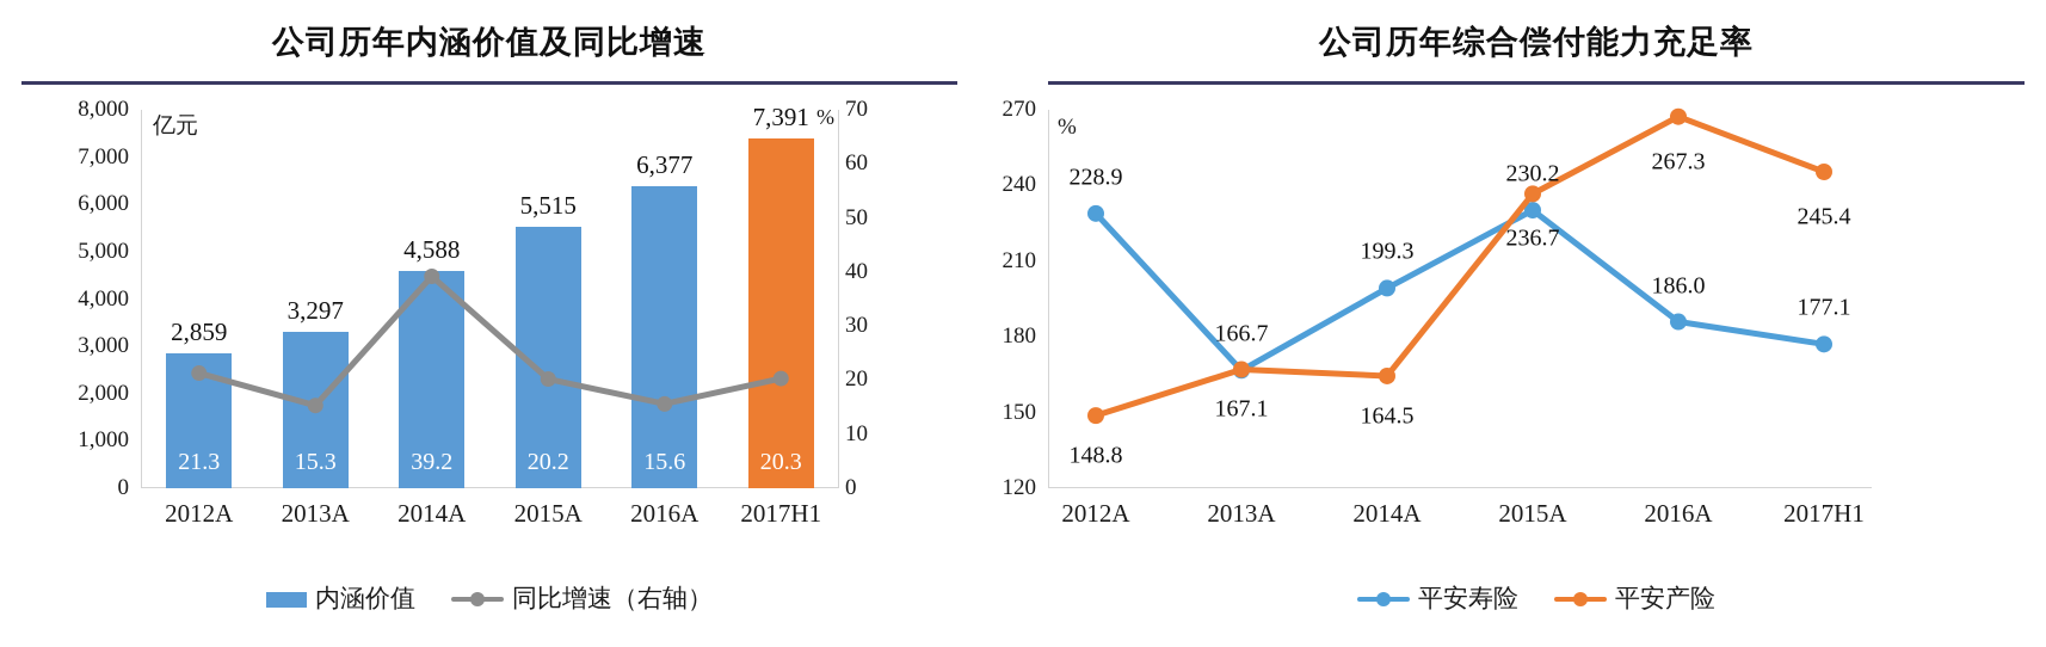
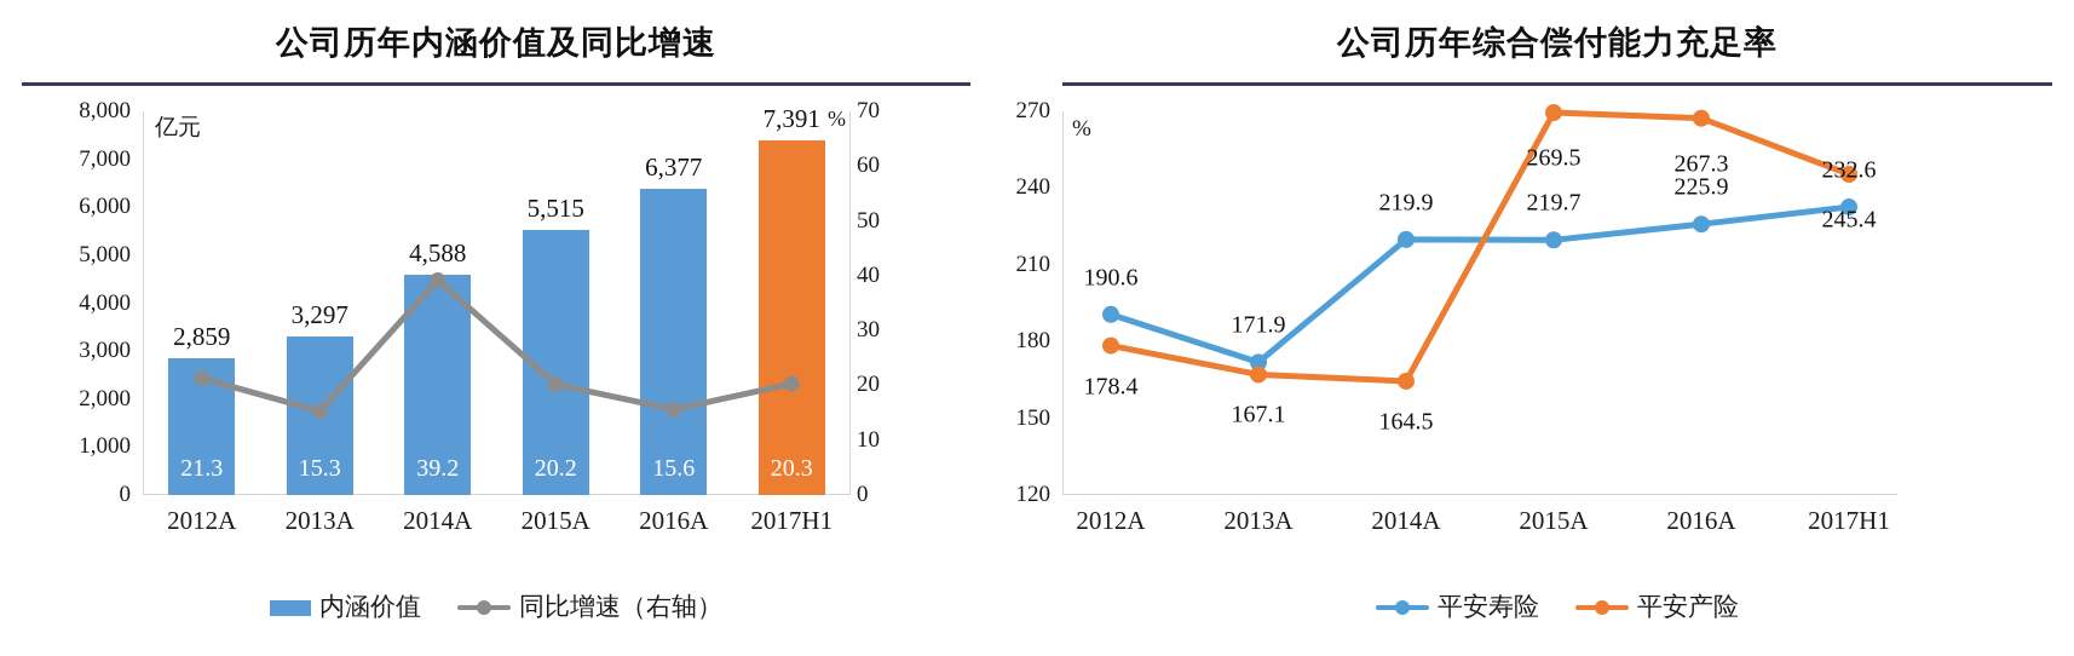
公司历年综合偿付能力充足率/平安寿险/2012A: 228.9 -> 190.6
公司历年综合偿付能力充足率/平安产险/2012A: 148.8 -> 178.4
公司历年综合偿付能力充足率/平安寿险/2013A: 166.7 -> 171.9
公司历年综合偿付能力充足率/平安寿险/2014A: 199.3 -> 219.9
公司历年综合偿付能力充足率/平安寿险/2015A: 230.2 -> 219.7
公司历年综合偿付能力充足率/平安产险/2015A: 236.7 -> 269.5
公司历年综合偿付能力充足率/平安寿险/2016A: 186.0 -> 225.9
公司历年综合偿付能力充足率/平安寿险/2017H1: 177.1 -> 232.6
